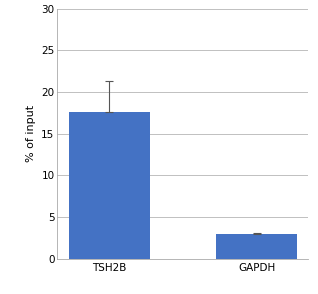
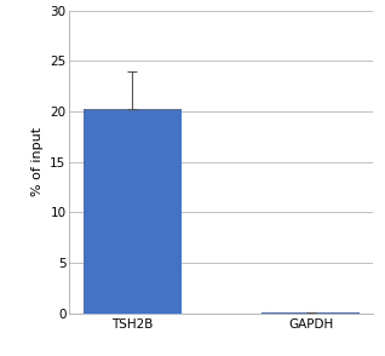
TSH2B: 17.6 -> 20.3
GAPDH: 3.0 -> 0.1
